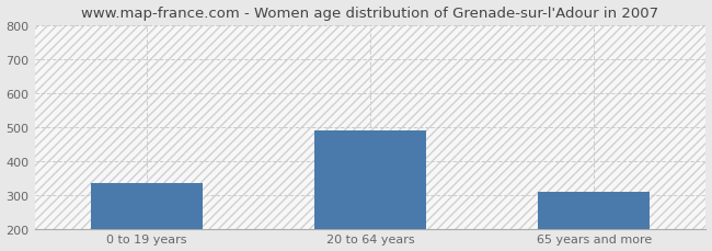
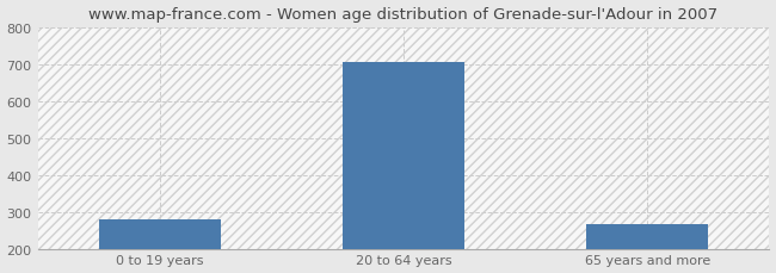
0 to 19 years: 335 -> 280
20 to 64 years: 490 -> 705
65 years and more: 310 -> 265
